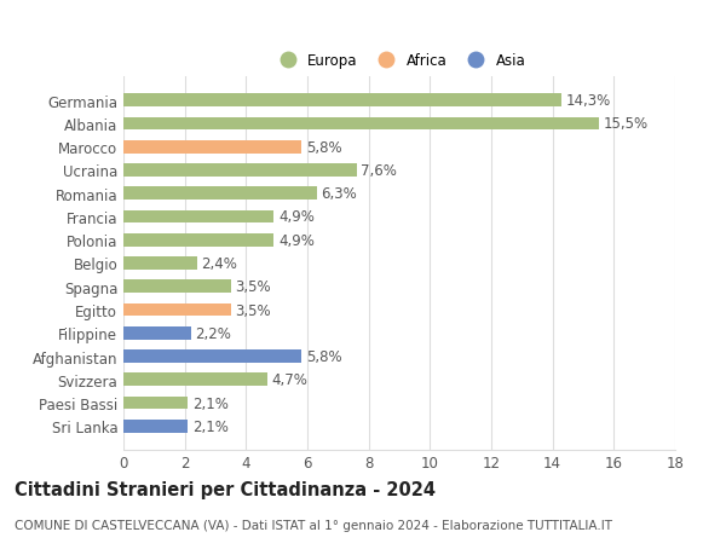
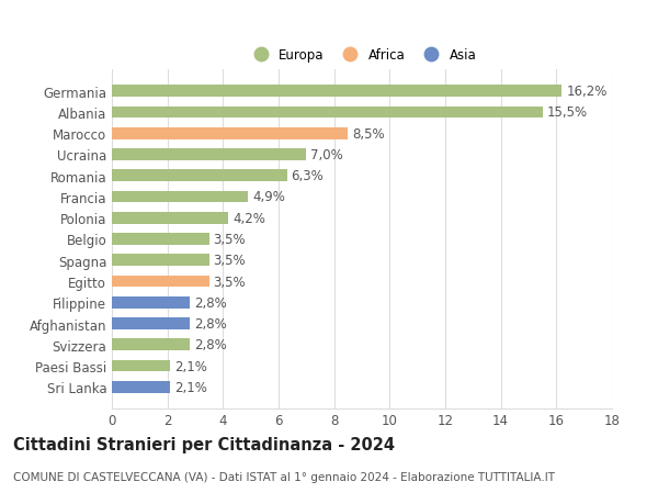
Germania: 14,3% -> 16,2%
Marocco: 5,8% -> 8,5%
Ucraina: 7,6% -> 7,0%
Polonia: 4,9% -> 4,2%
Belgio: 2,4% -> 3,5%
Filippine: 2,2% -> 2,8%
Afghanistan: 5,8% -> 2,8%
Svizzera: 4,7% -> 2,8%
